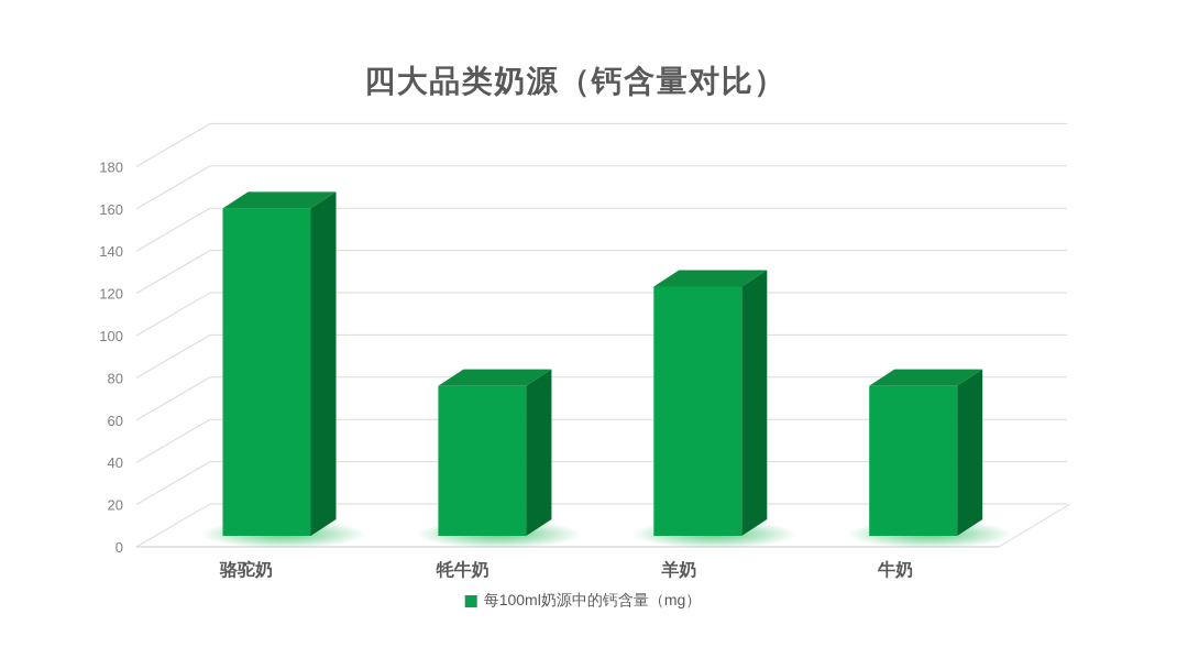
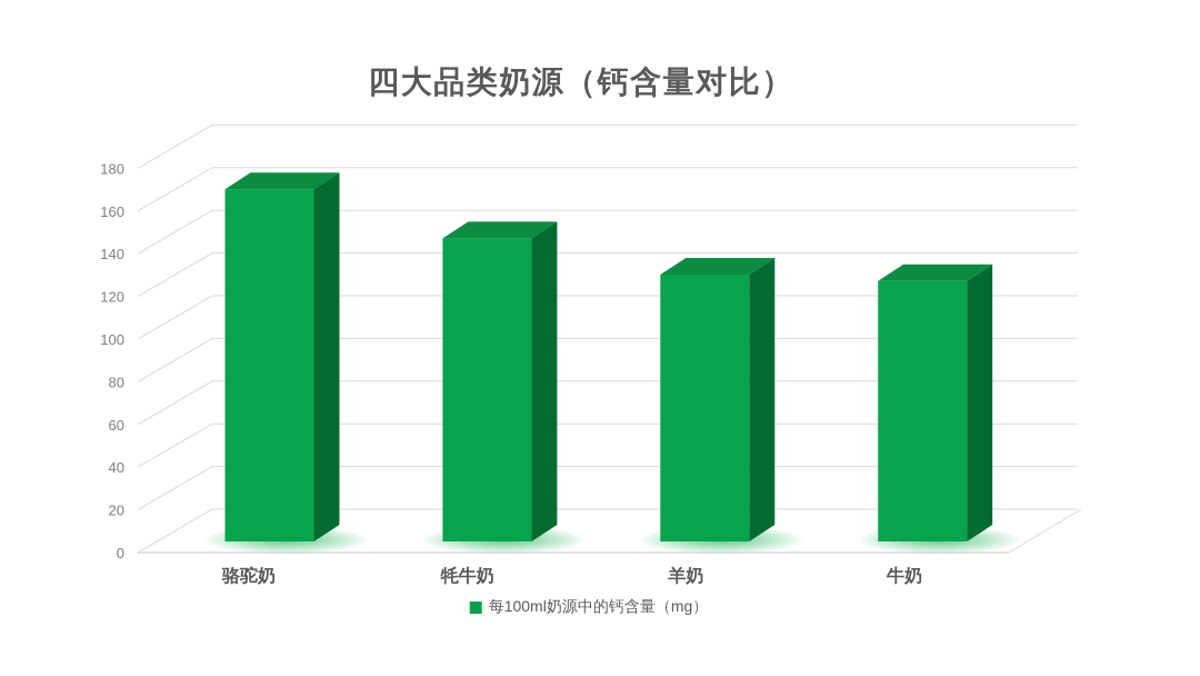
骆驼奶: 155 -> 165
牦牛奶: 71 -> 142
羊奶: 118 -> 125
牛奶: 71 -> 122
